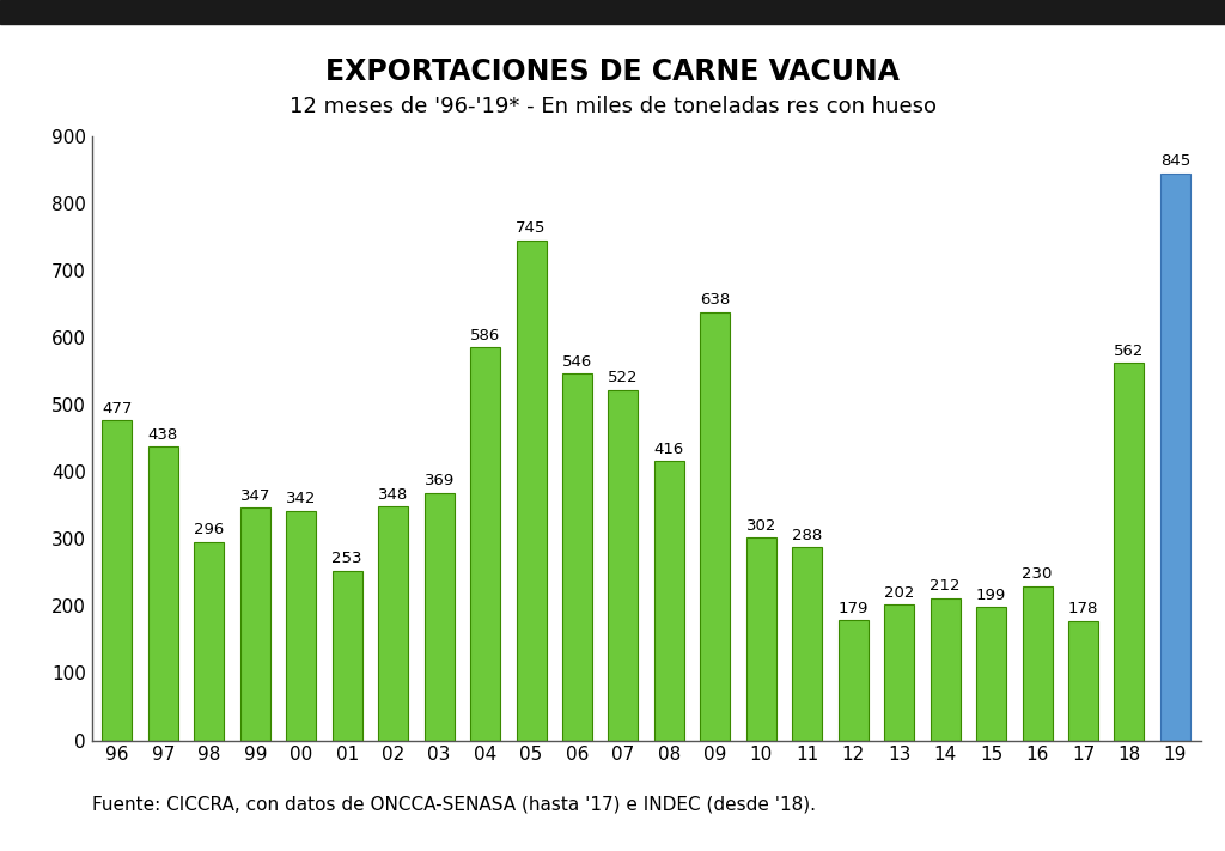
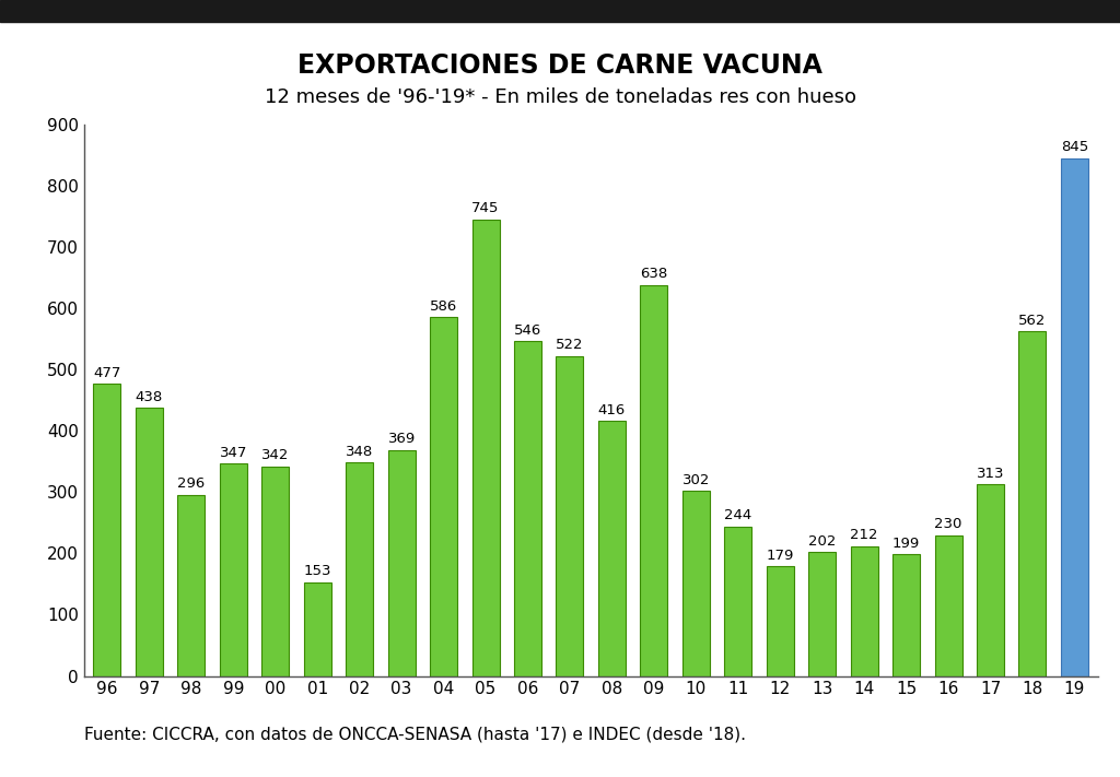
01: 253 -> 153
11: 288 -> 244
17: 178 -> 313
